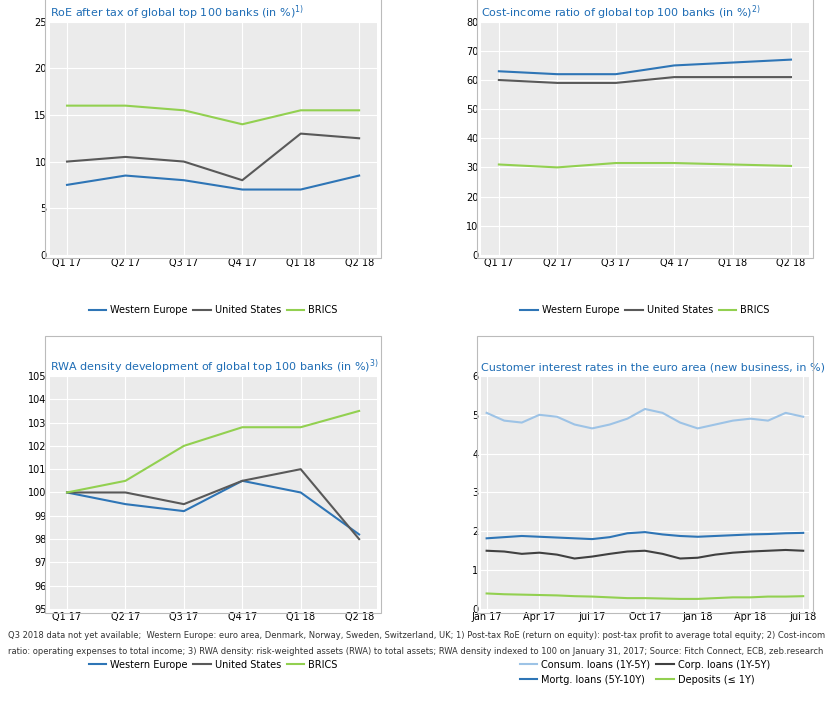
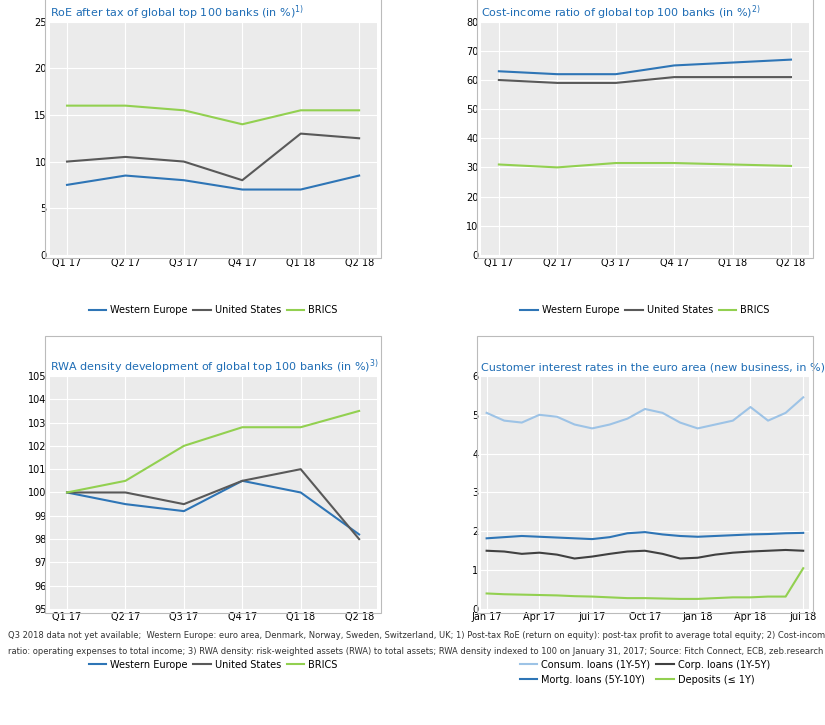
Consum. loans (1Y-5Y)/Apr 18: 4.90 -> 5.20
Consum. loans (1Y-5Y)/Jul 18: 4.95 -> 5.45
Deposits (≤ 1Y)/Jul 18: 0.33 -> 1.05
